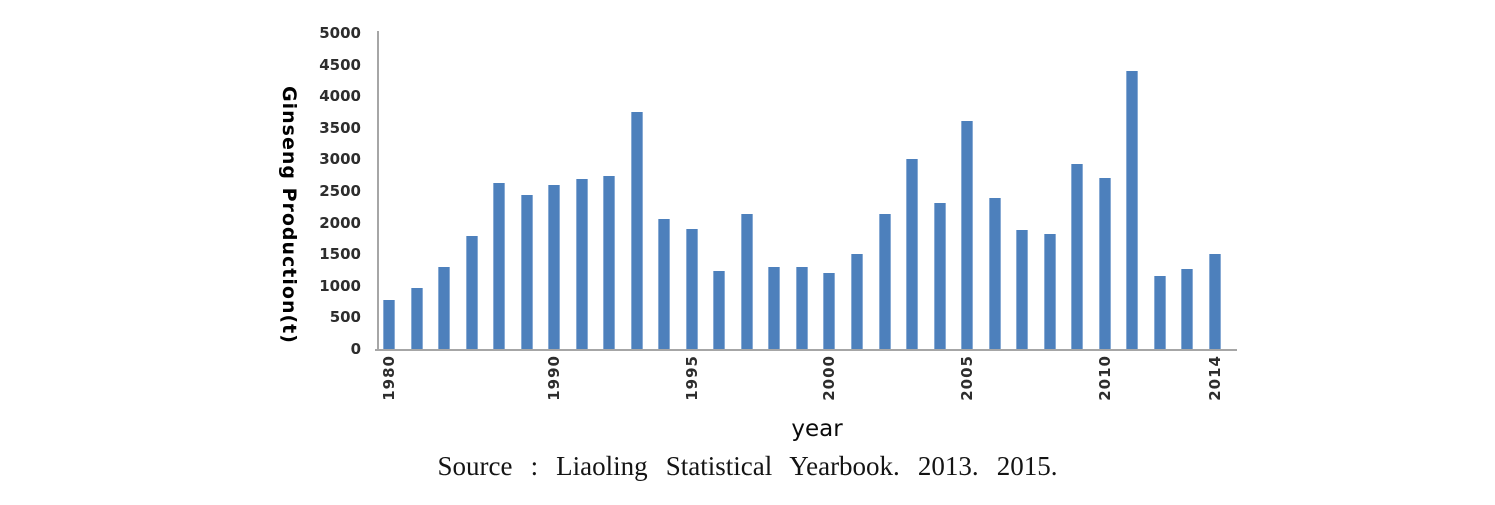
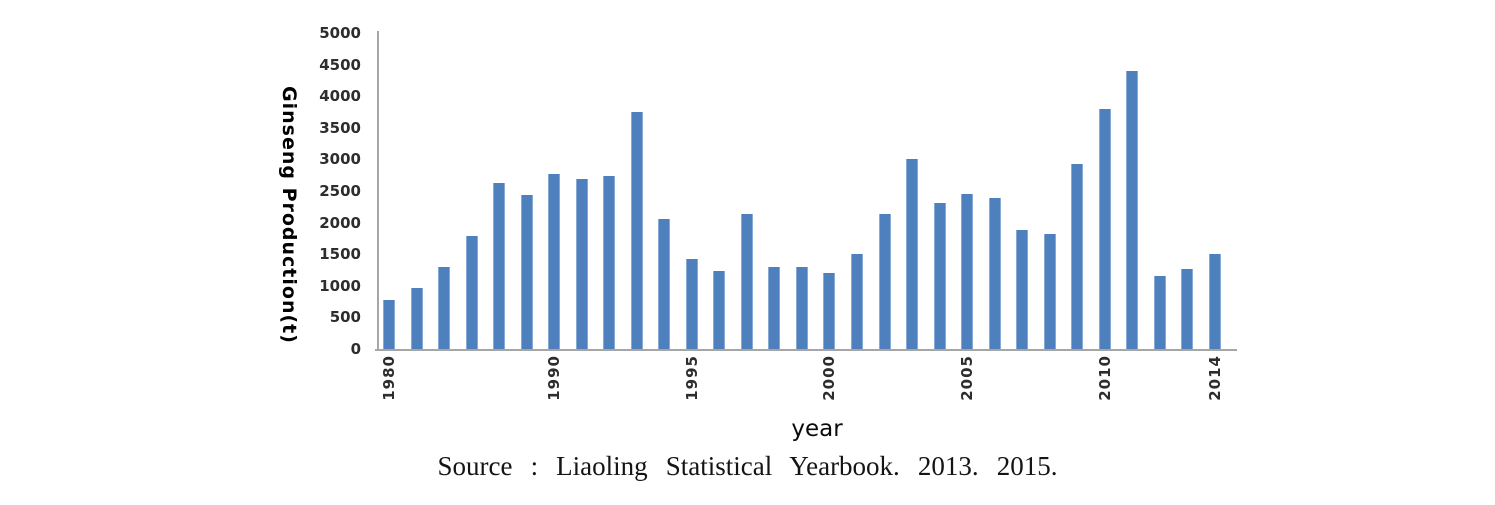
1990: 2600 -> 2800
1995: 1900 -> 1400
2005: 3600 -> 2500
2010: 2700 -> 3800
